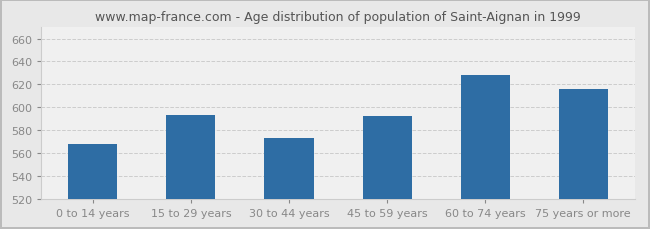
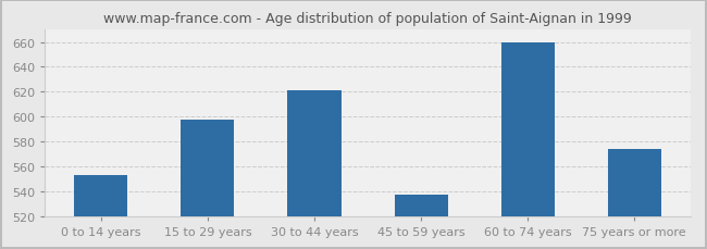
0 to 14 years: 568 -> 553
15 to 29 years: 593 -> 598
30 to 44 years: 573 -> 621
45 to 59 years: 592 -> 537
60 to 74 years: 628 -> 660
75 years or more: 616 -> 574
